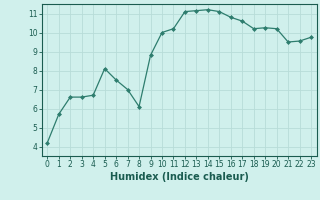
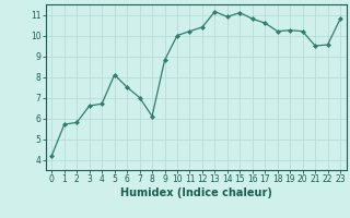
2: 6.6 -> 5.8
12: 11.1 -> 10.4
14: 11.2 -> 10.9
23: 9.8 -> 10.8
